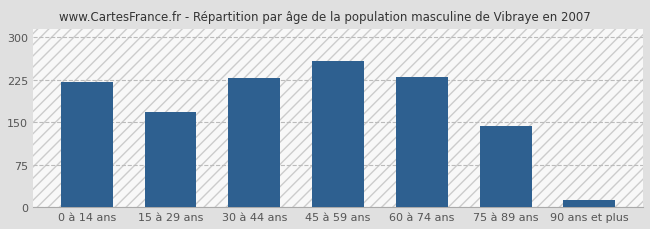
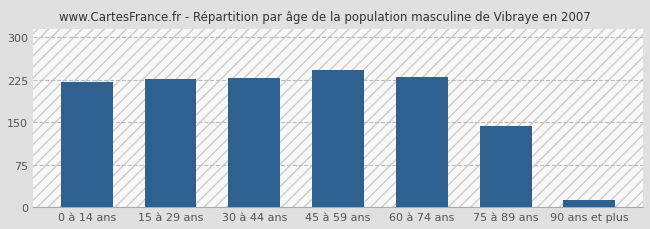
15 à 29 ans: 168 -> 226
45 à 59 ans: 258 -> 242
